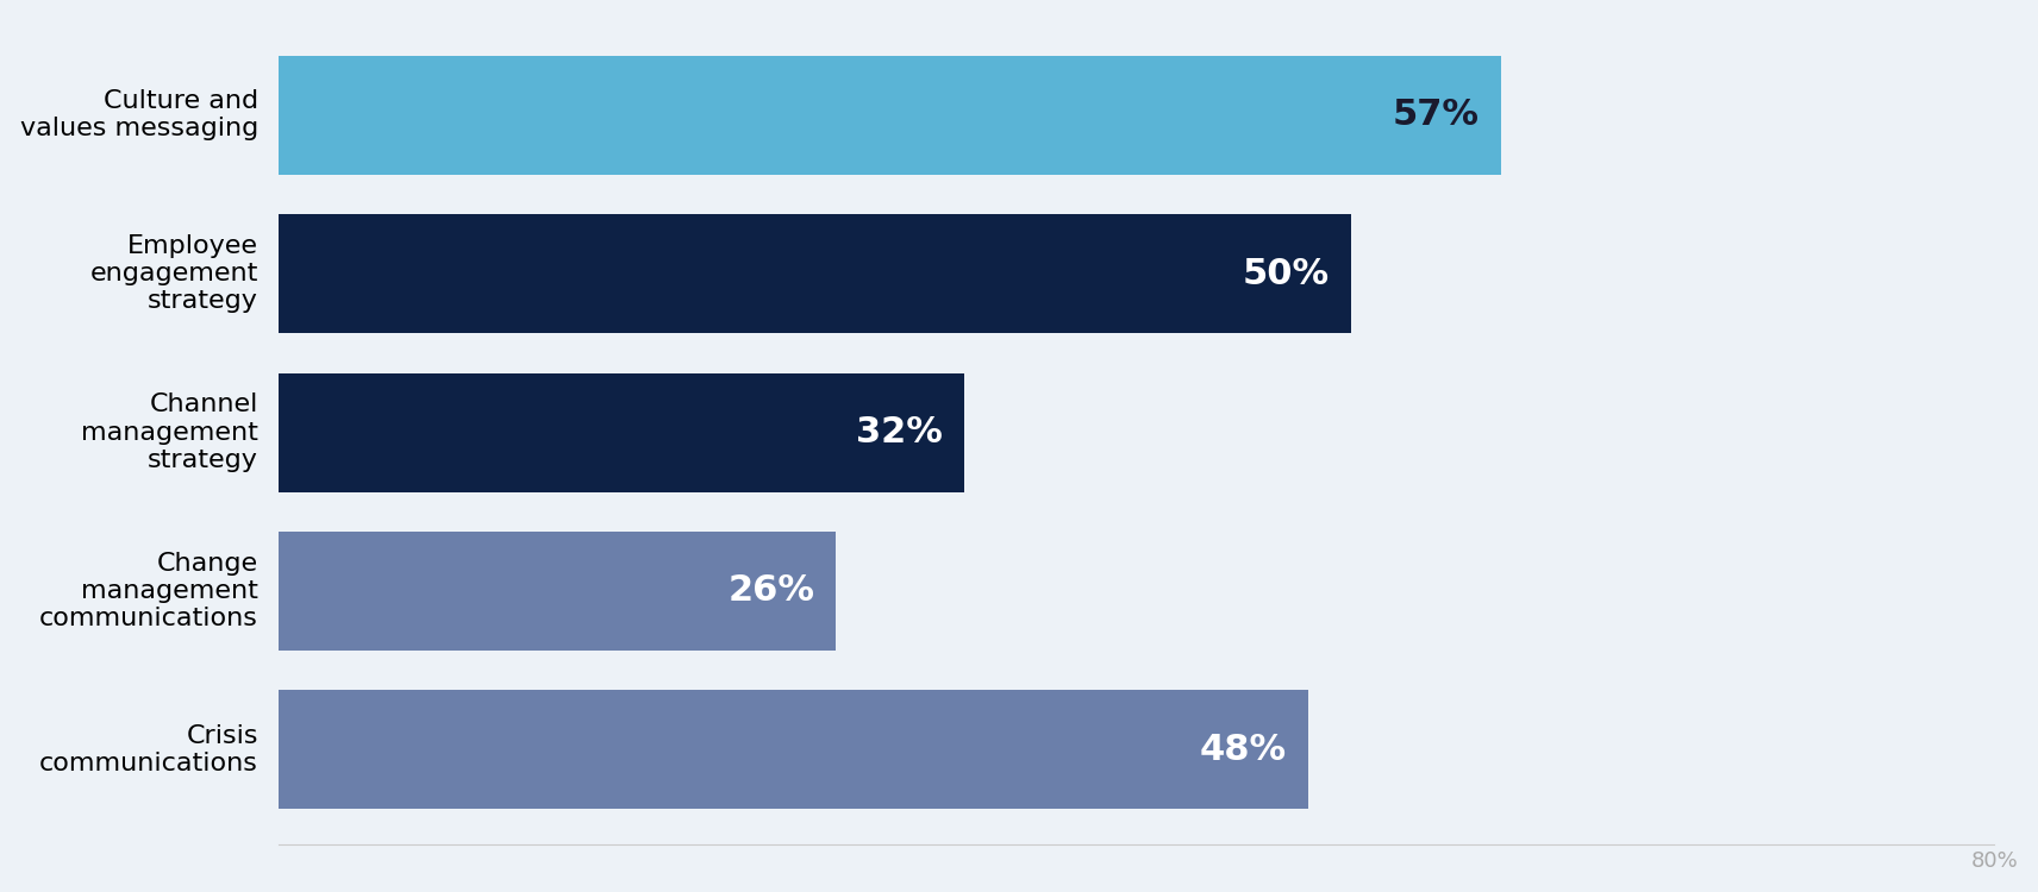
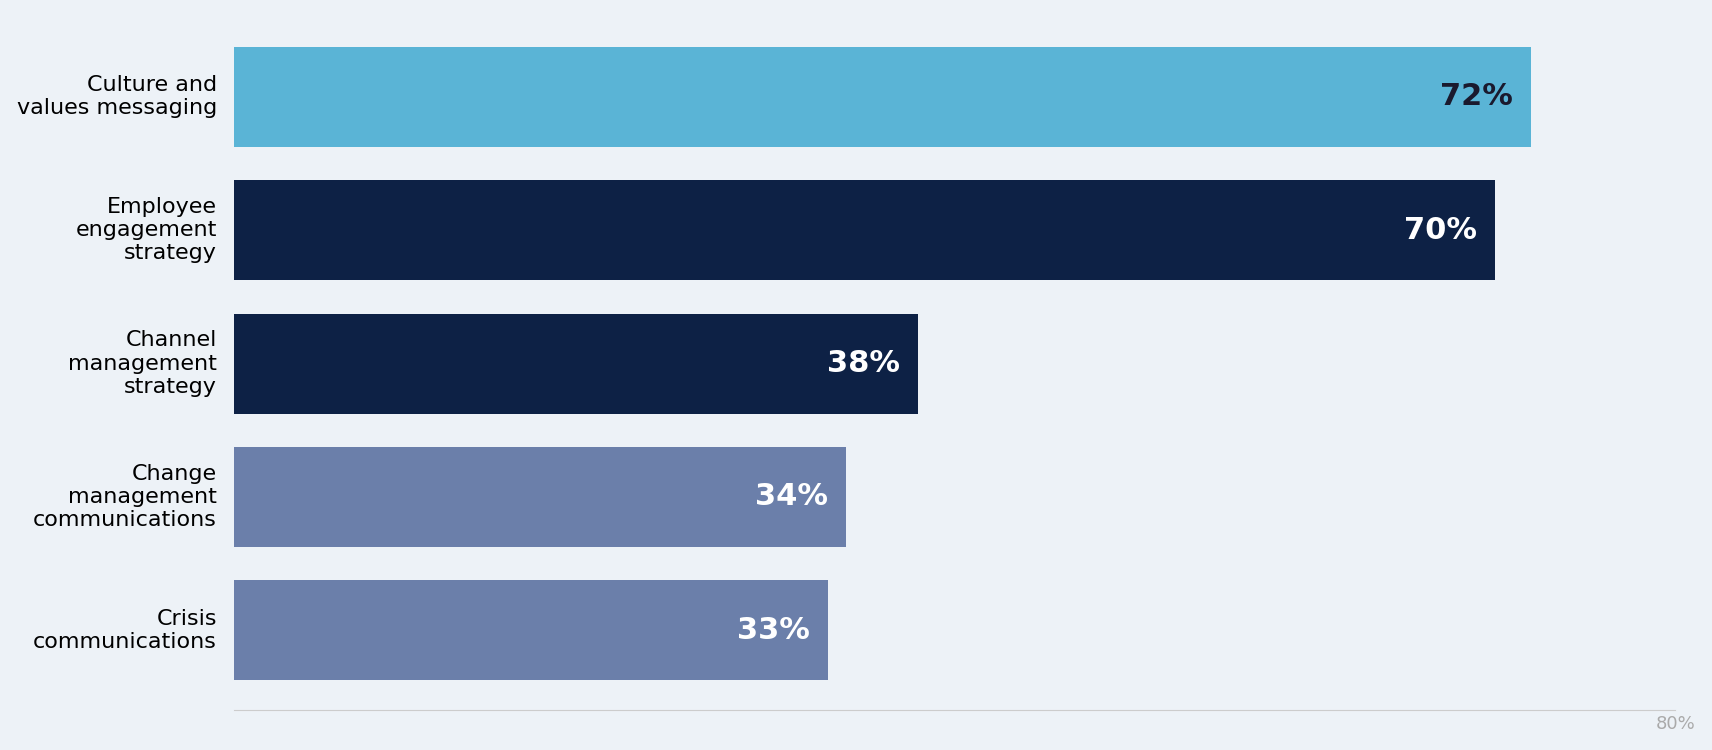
Culture and values messaging: 57% -> 72%
Employee engagement strategy: 50% -> 70%
Channel management strategy: 32% -> 38%
Change management communications: 26% -> 34%
Crisis communications: 48% -> 33%
